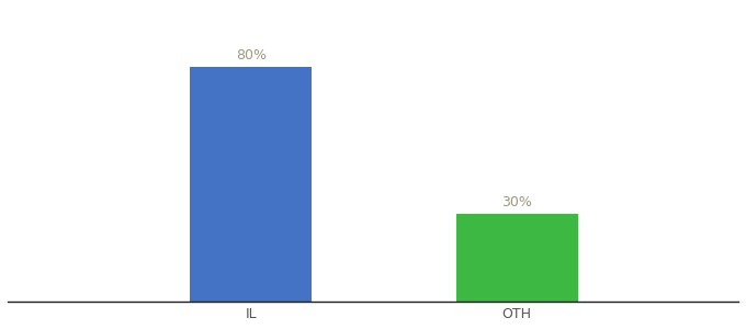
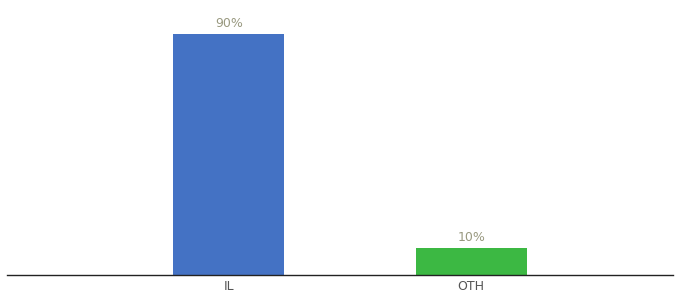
IL: 80% -> 90%
OTH: 30% -> 10%
